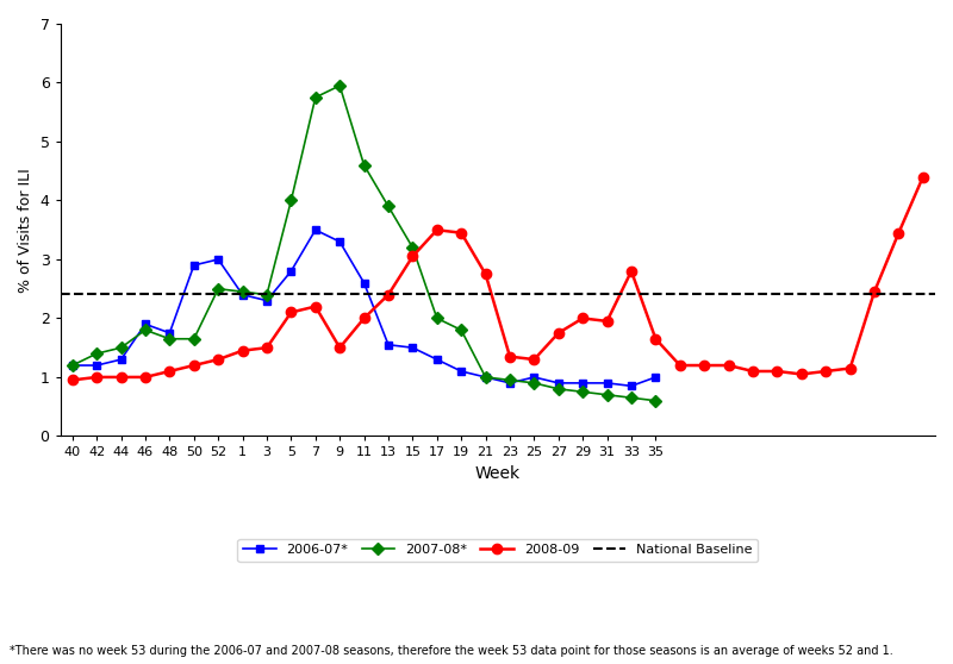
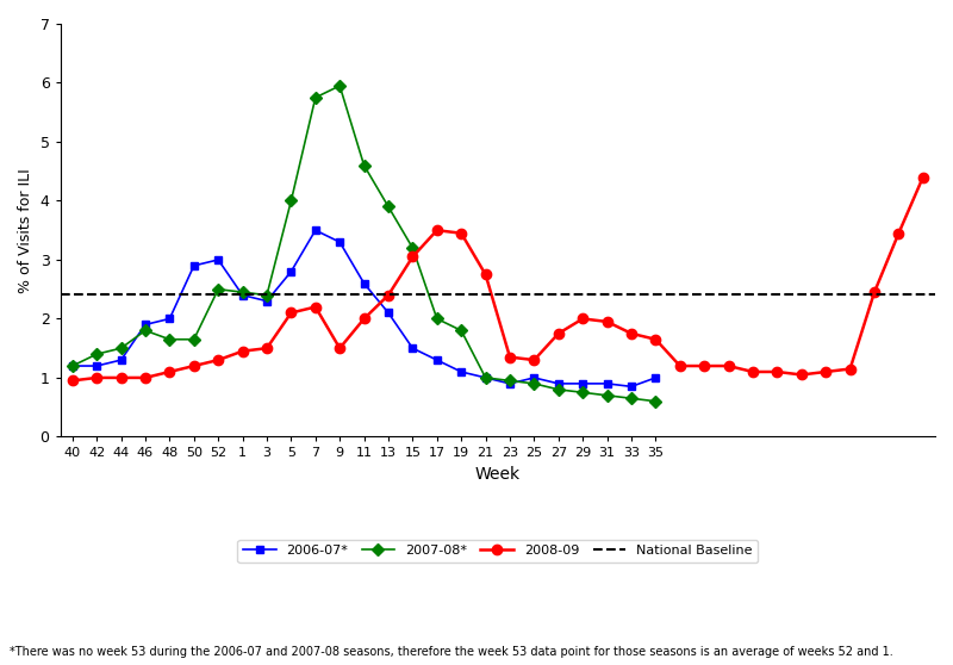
2006-07*/48: 1.75 -> 2.00
2006-07*/13: 1.55 -> 2.10
2008-09/33: 2.80 -> 1.75
